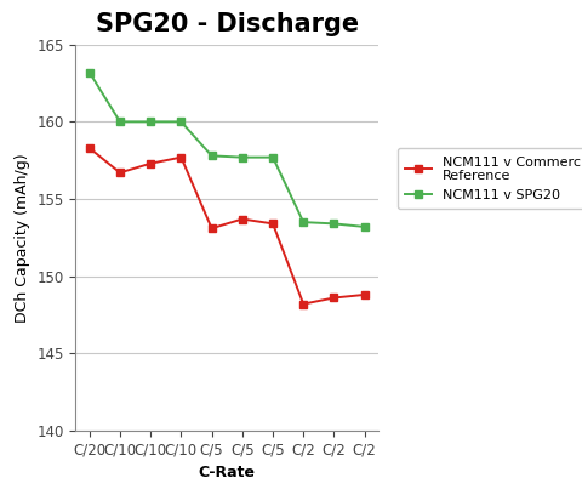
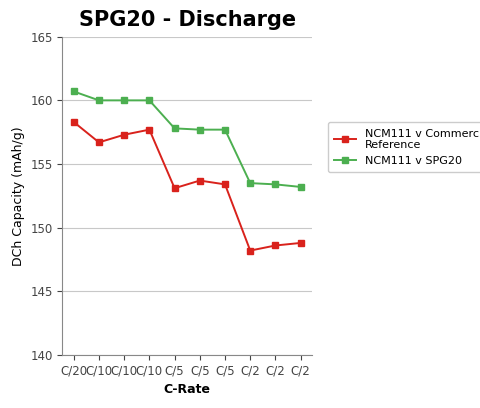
NCM111 v SPG20/C/20: 163.2 -> 160.7
